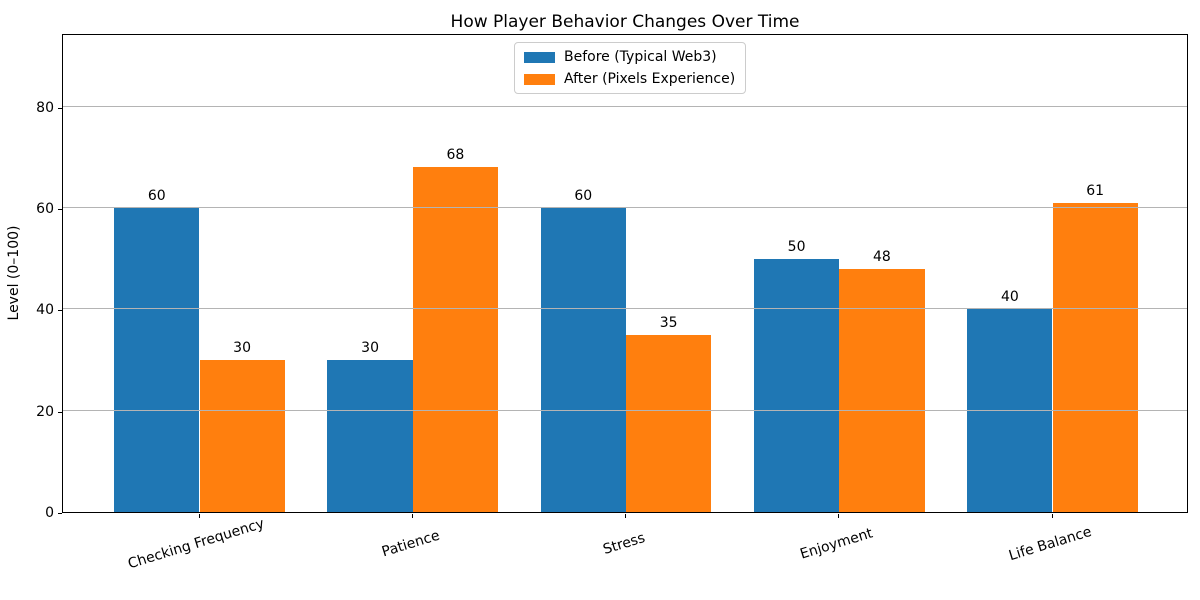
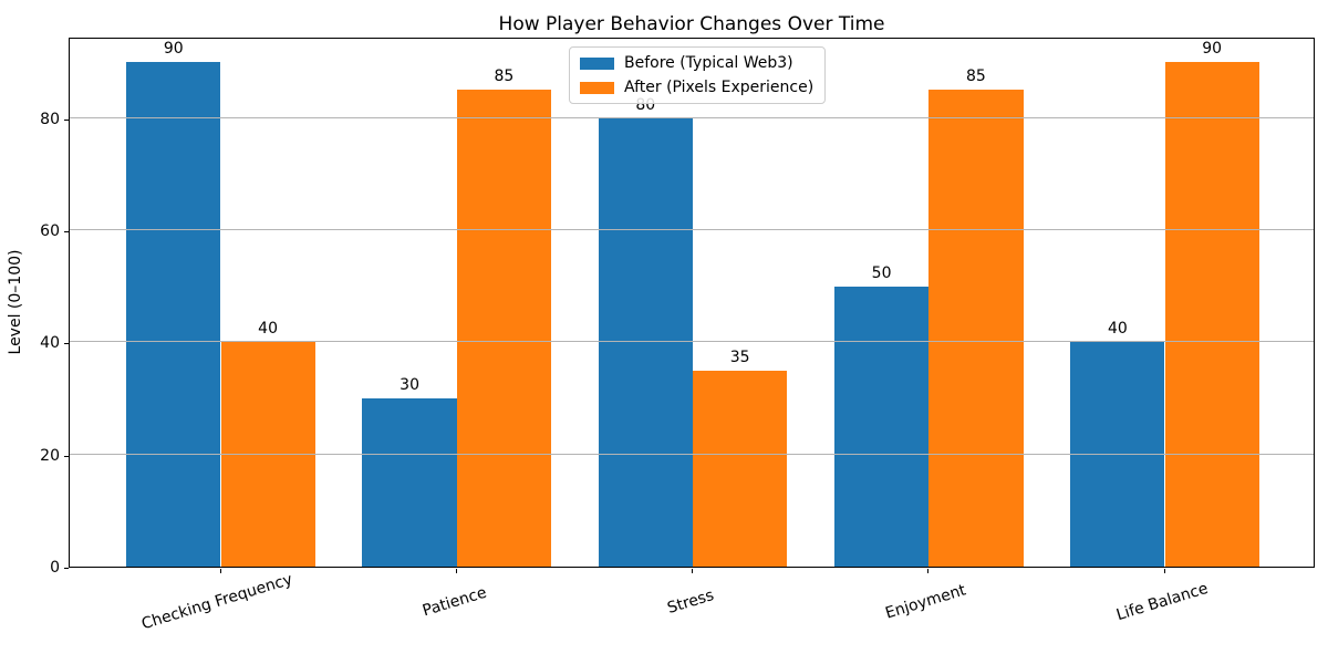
Before (Typical Web3)/Checking Frequency: 60 -> 90
After (Pixels Experience)/Checking Frequency: 30 -> 40
After (Pixels Experience)/Patience: 68 -> 85
Before (Typical Web3)/Stress: 60 -> 80
After (Pixels Experience)/Enjoyment: 48 -> 85
After (Pixels Experience)/Life Balance: 61 -> 90
